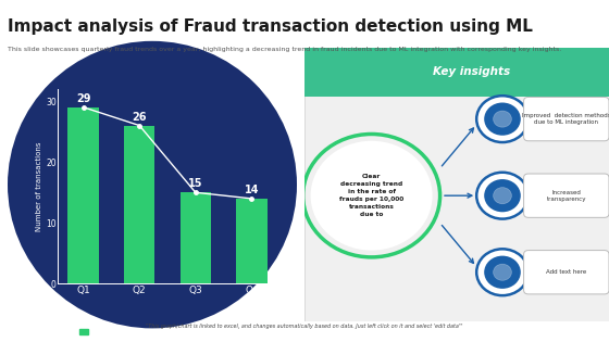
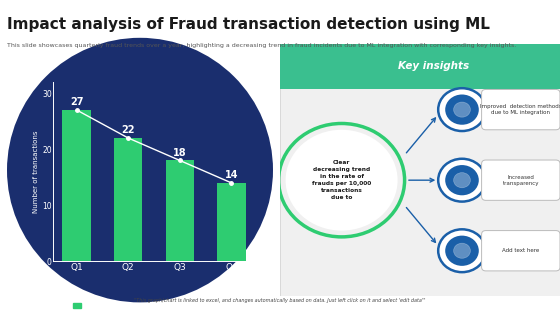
Q1: 29 -> 27
Q2: 26 -> 22
Q3: 15 -> 18
